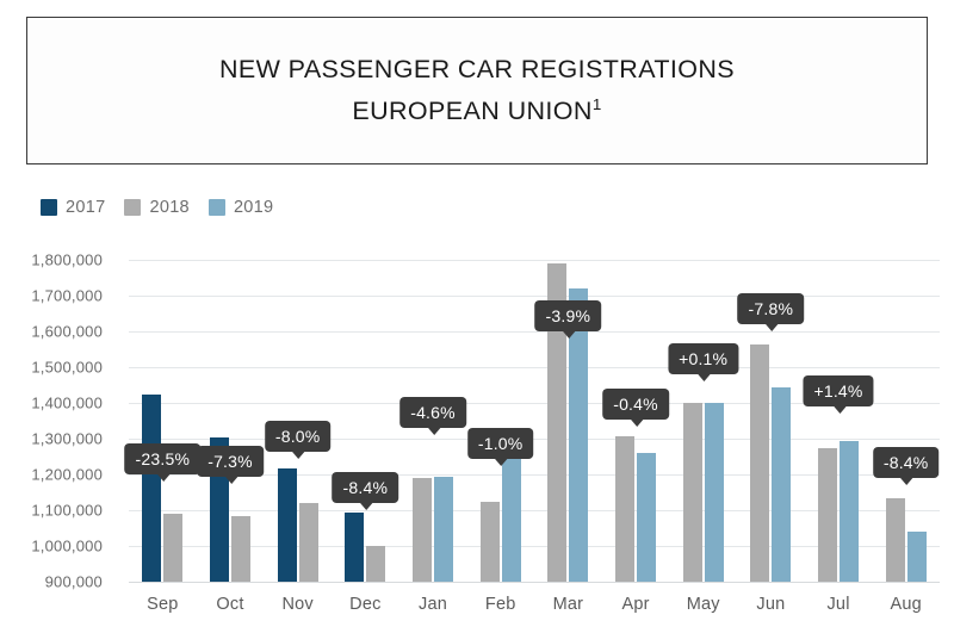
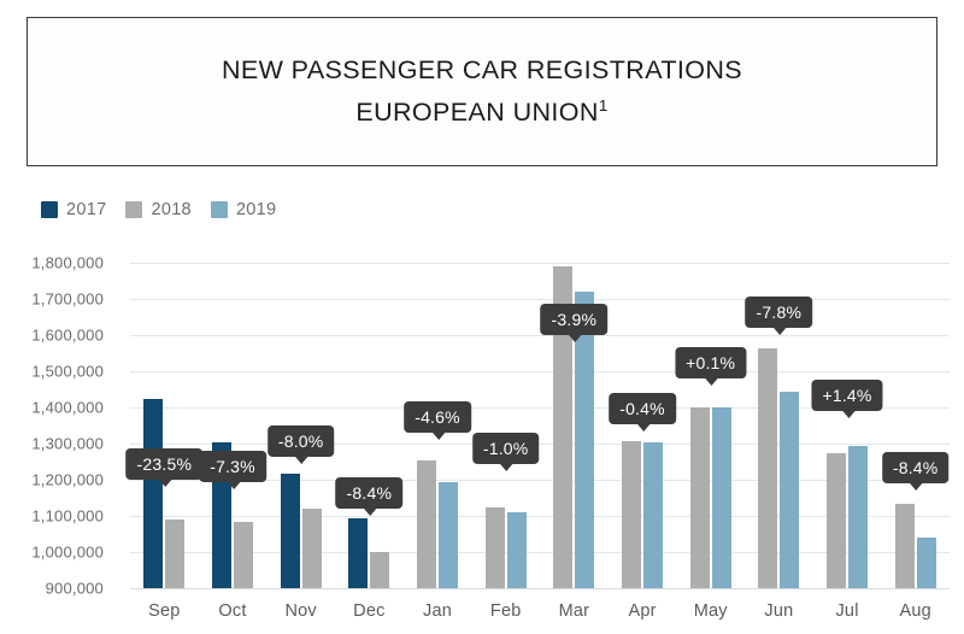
2018/Jan: 1190000 -> 1250000
2019/Feb: 1310000 -> 1110000
2019/Apr: 1260000 -> 1300000
